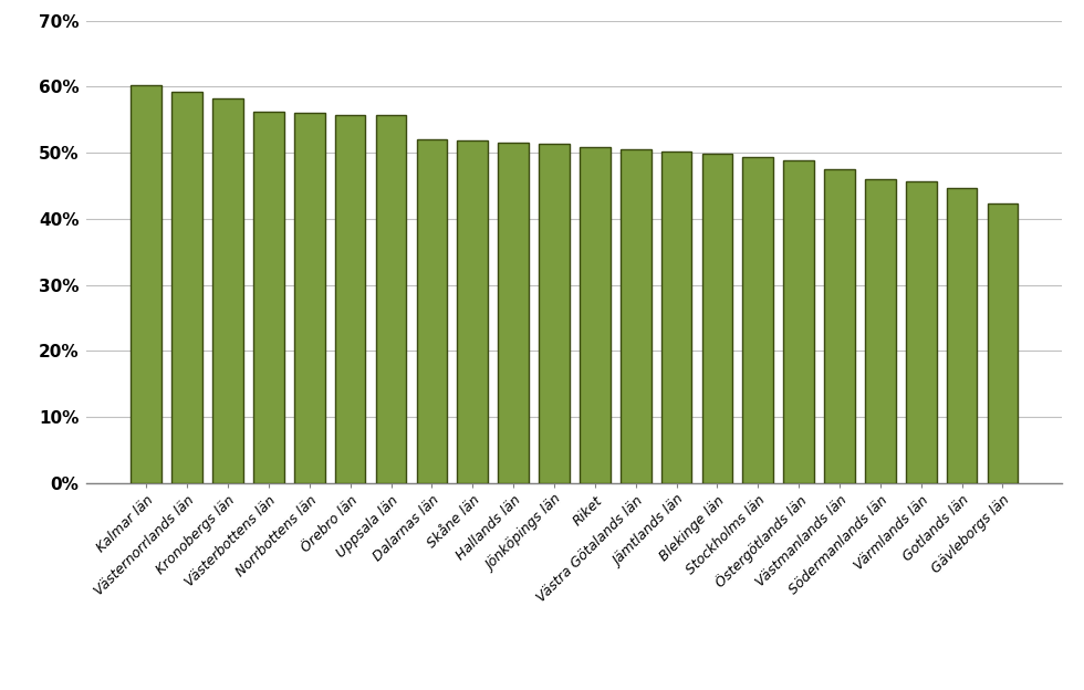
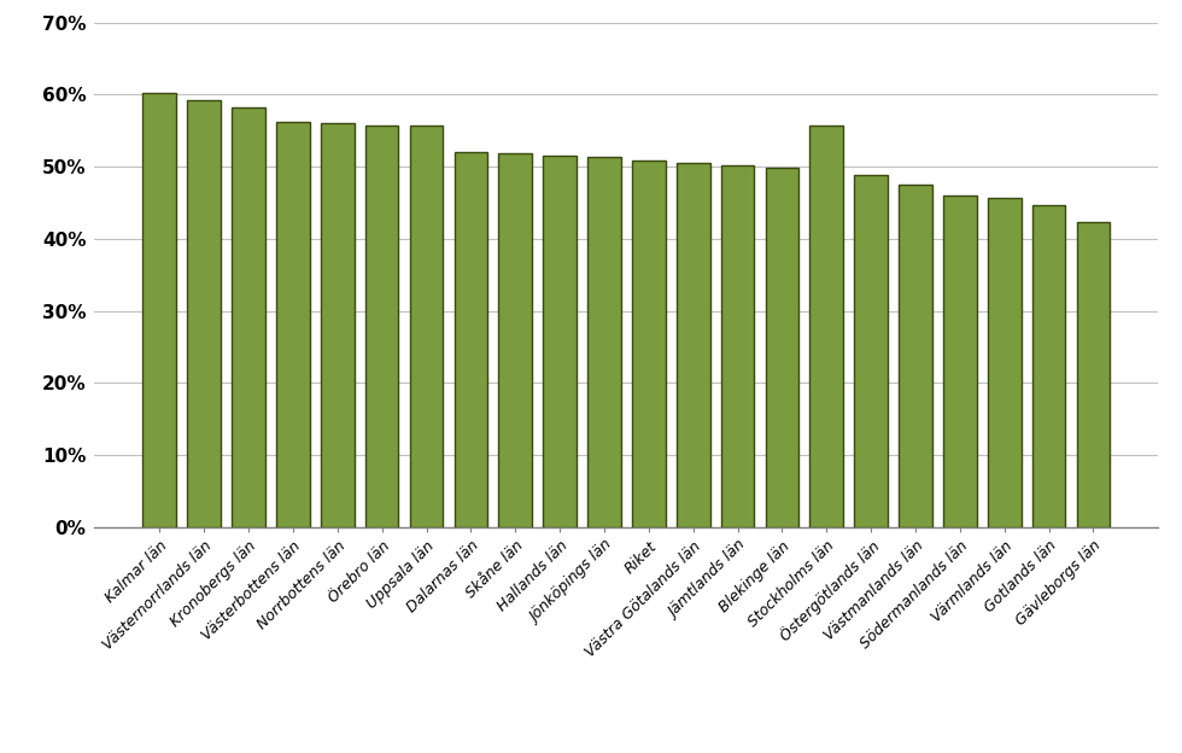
Stockholms län: 49.3% -> 55.8%
